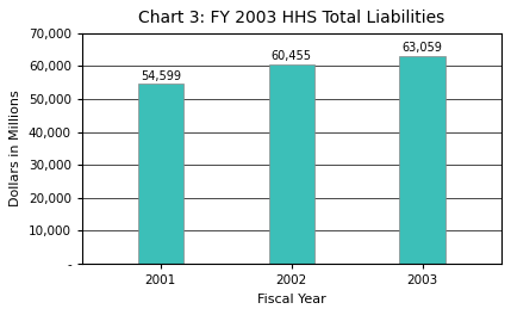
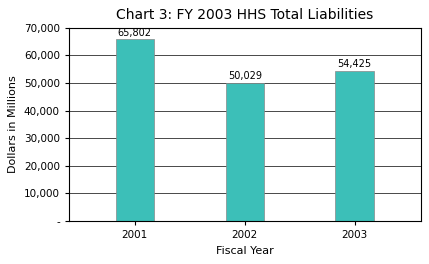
2001: 54,599 -> 65,802
2002: 60,455 -> 50,029
2003: 63,059 -> 54,425
